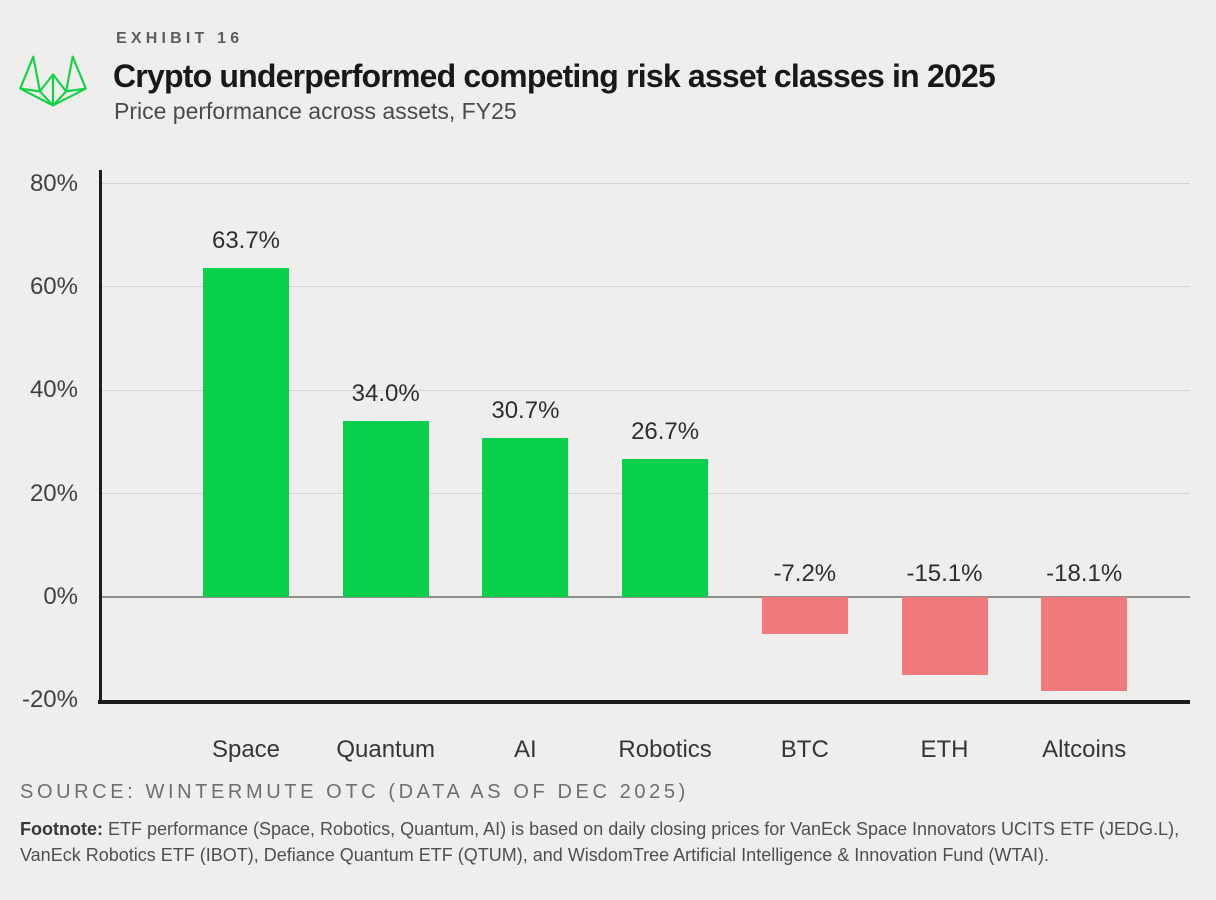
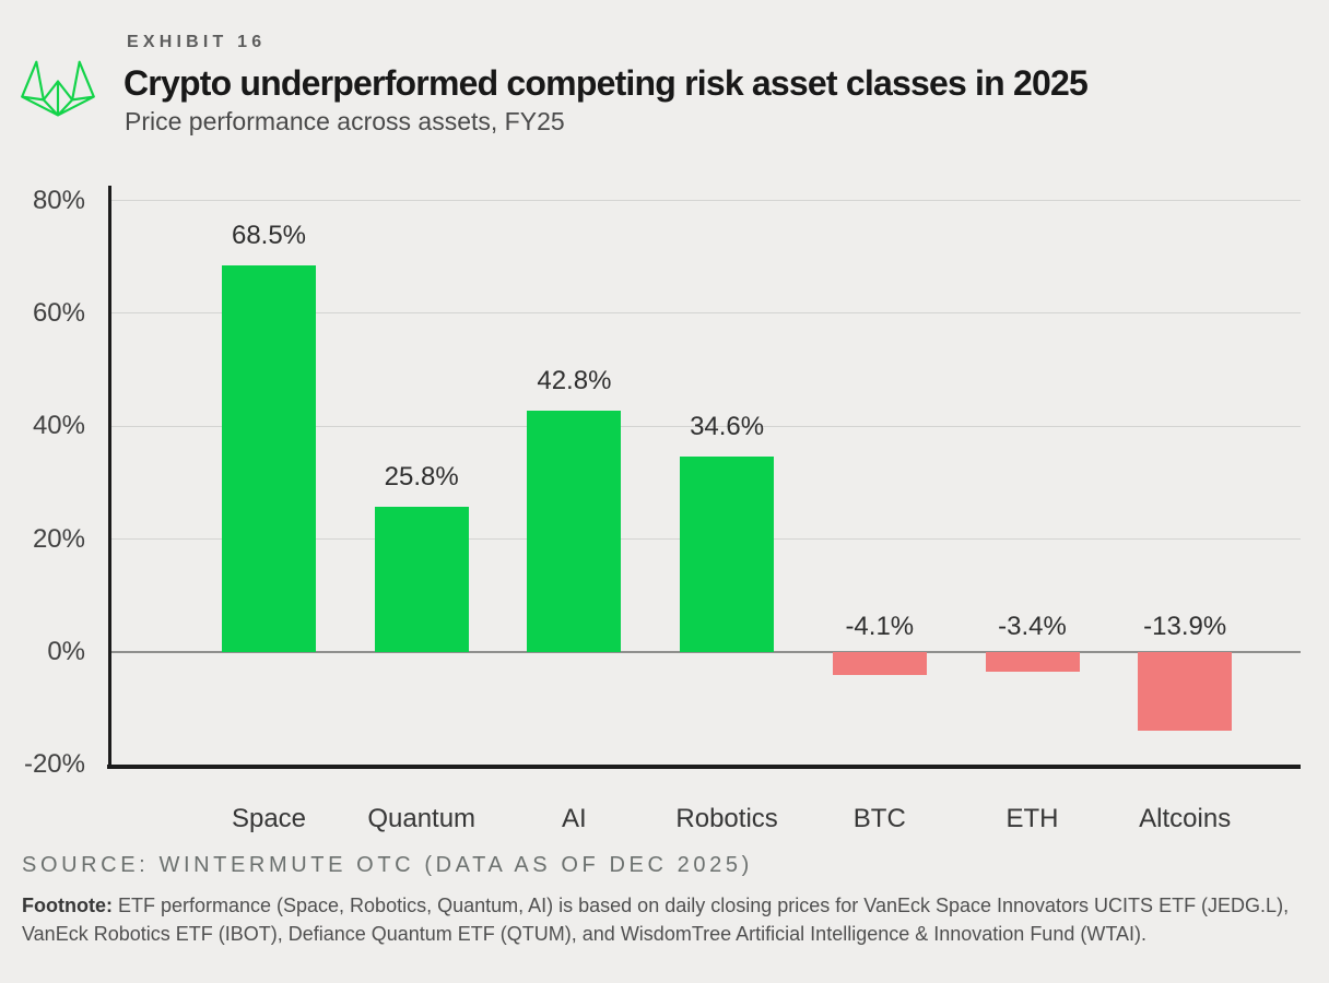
Space: 63.7% -> 68.5%
Quantum: 34.0% -> 25.8%
AI: 30.7% -> 42.8%
Robotics: 26.7% -> 34.6%
BTC: -7.2% -> -4.1%
ETH: -15.1% -> -3.4%
Altcoins: -18.1% -> -13.9%
